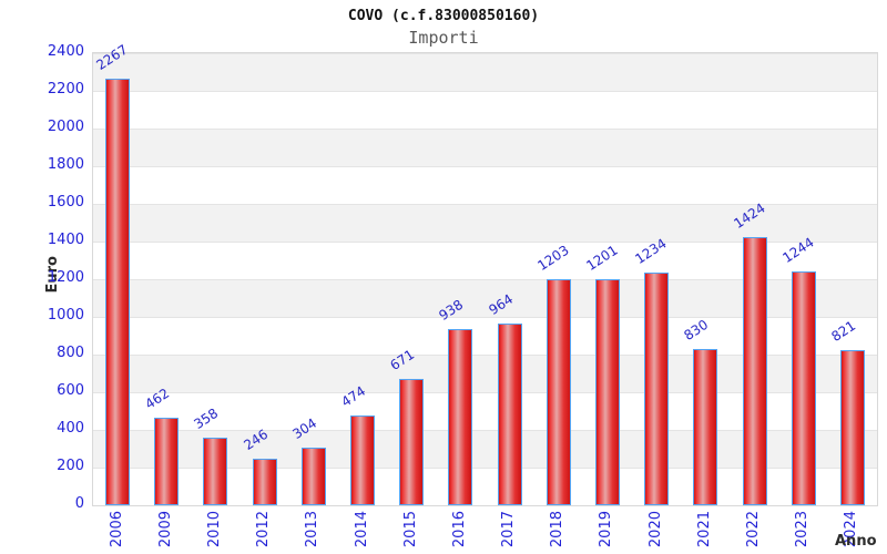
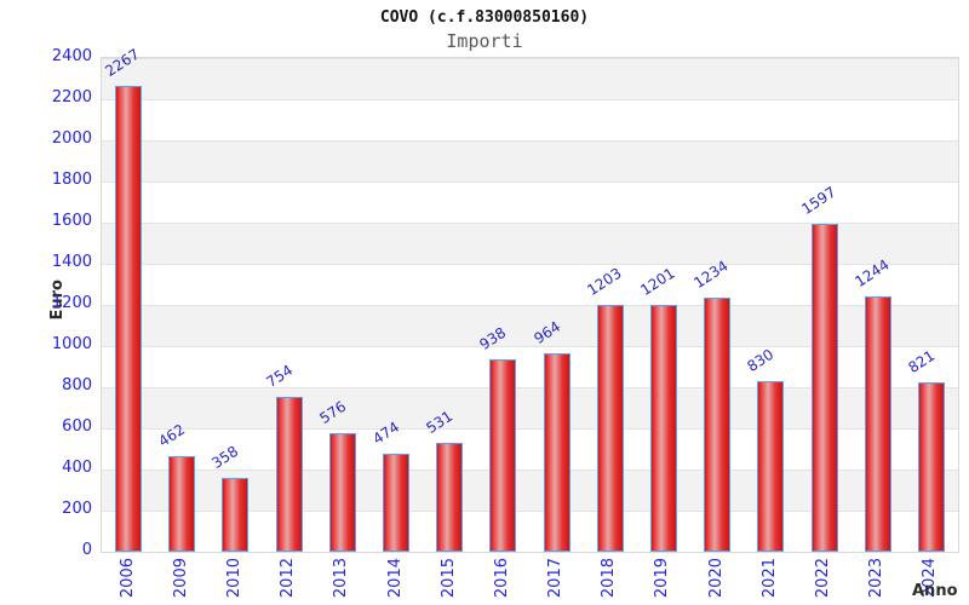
2012: 246 -> 754
2013: 304 -> 576
2015: 671 -> 531
2022: 1424 -> 1597
